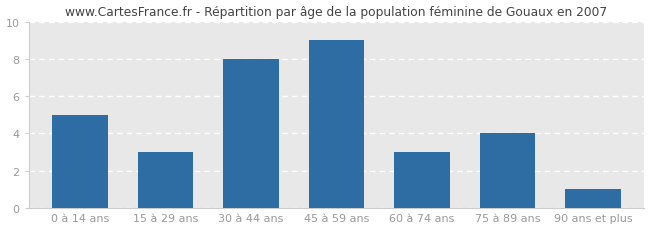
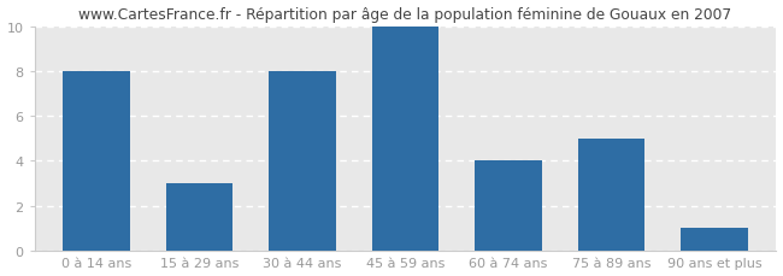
0 à 14 ans: 5 -> 8
45 à 59 ans: 9 -> 10
60 à 74 ans: 3 -> 4
75 à 89 ans: 4 -> 5
